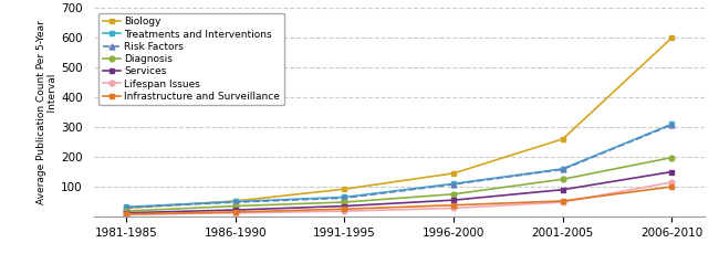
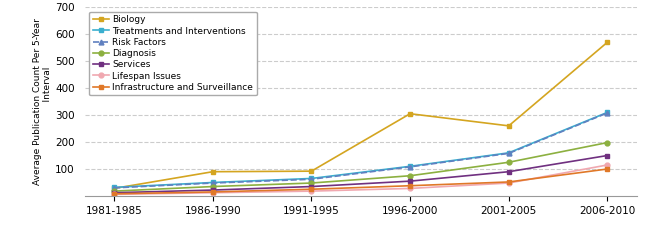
Biology/1986-1990: 52 -> 90
Biology/1996-2000: 145 -> 305
Biology/2006-2010: 600 -> 570
